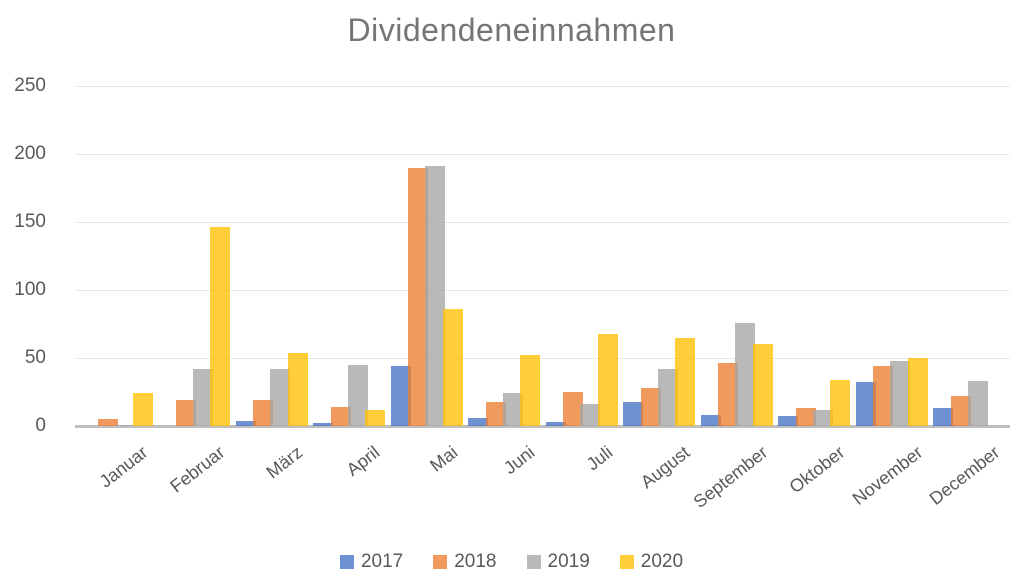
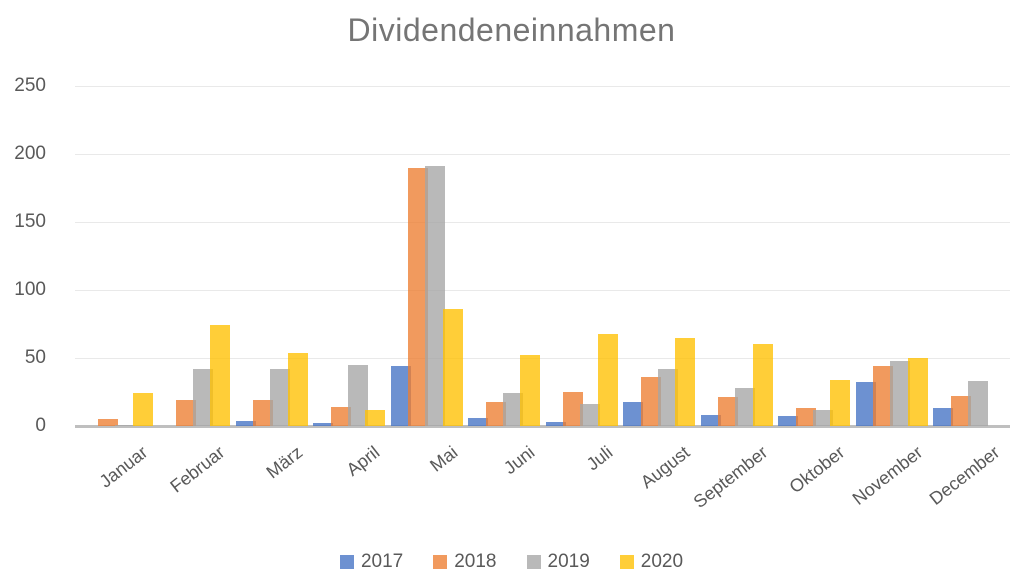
2020/Februar: 146 -> 74
2018/August: 28 -> 36
2018/September: 46 -> 21
2019/September: 76 -> 28
